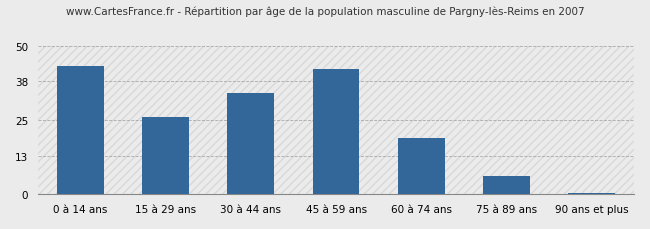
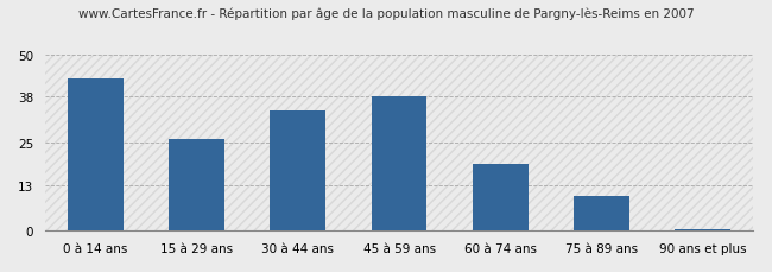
45 à 59 ans: 42.0 -> 38.0
75 à 89 ans: 6.0 -> 10.0
